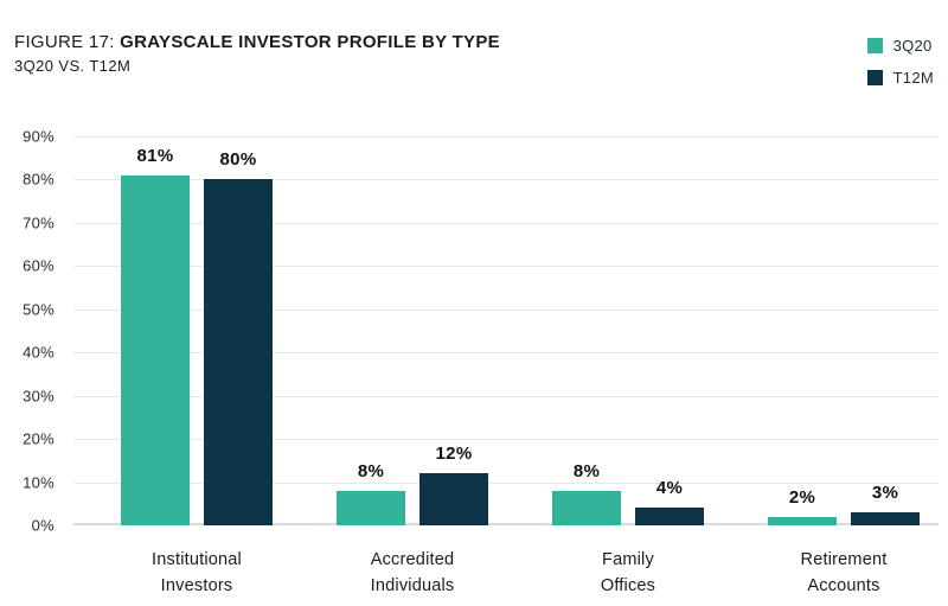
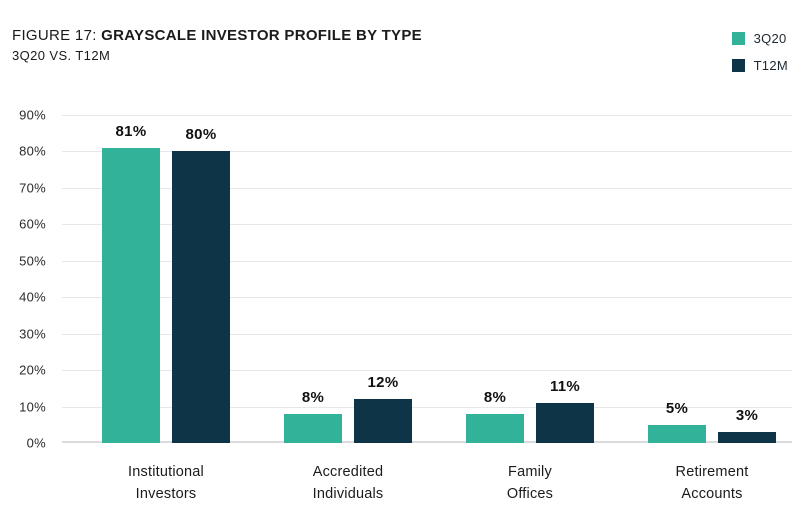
T12M/Family Offices: 4% -> 11%
3Q20/Retirement Accounts: 2% -> 5%
